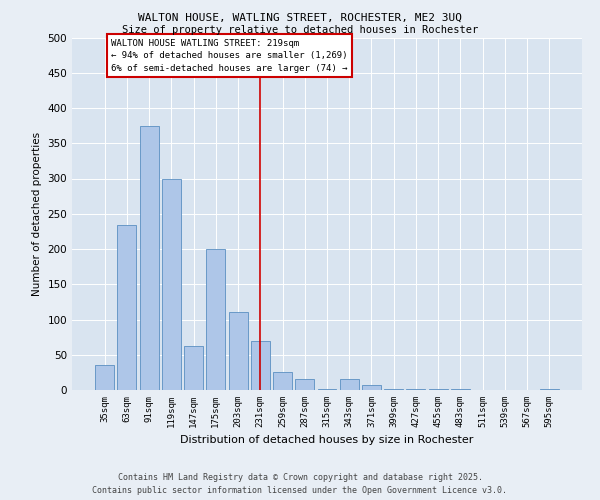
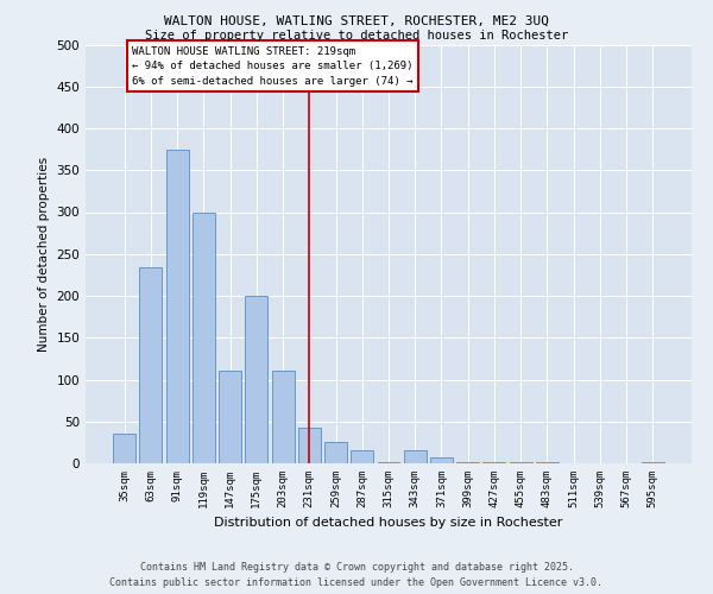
147sqm: 62 -> 110
231sqm: 70 -> 43
